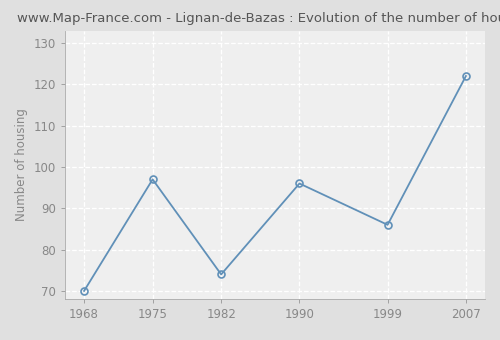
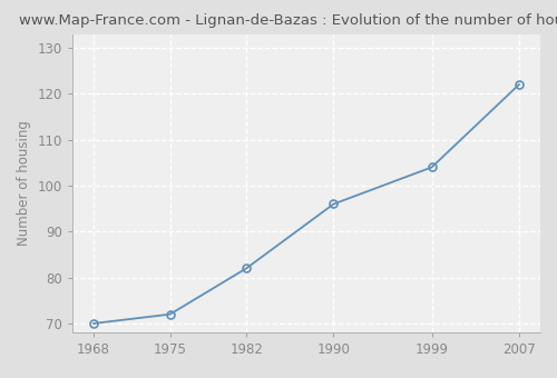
1975: 97 -> 72
1982: 74 -> 82
1999: 86 -> 104
